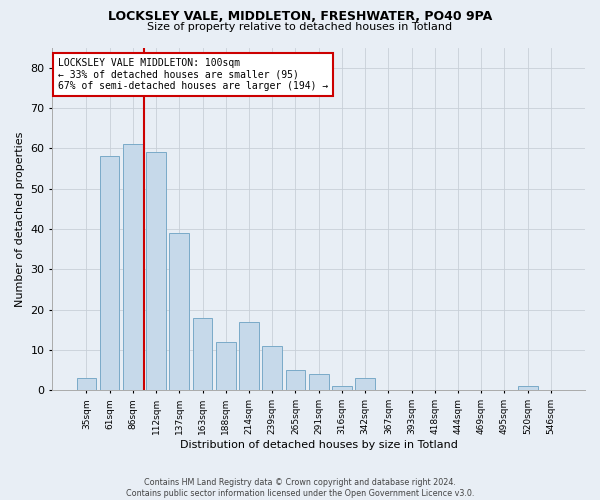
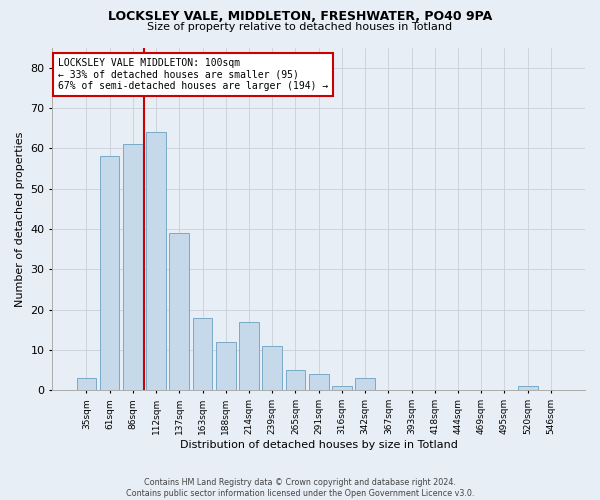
112sqm: 59 -> 64
